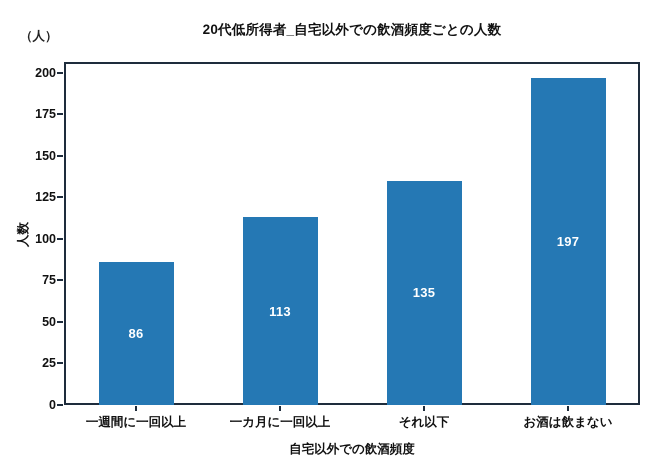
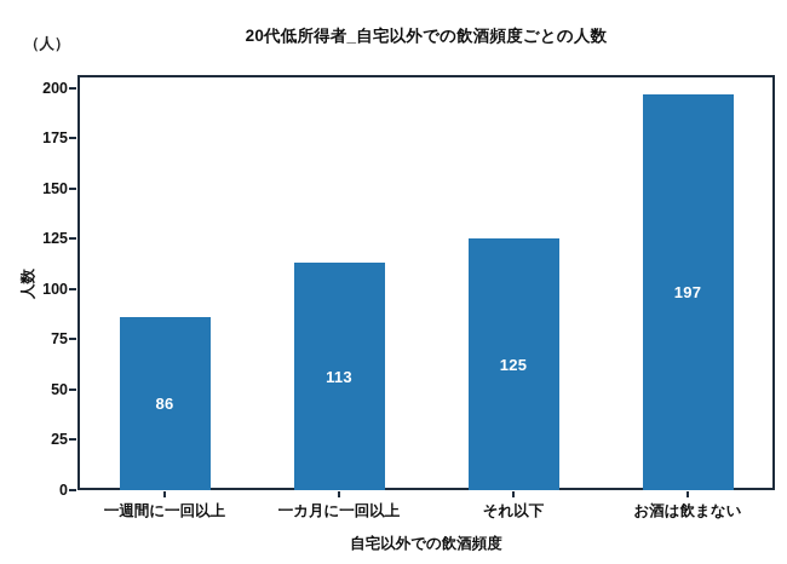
それ以下: 135 -> 125
